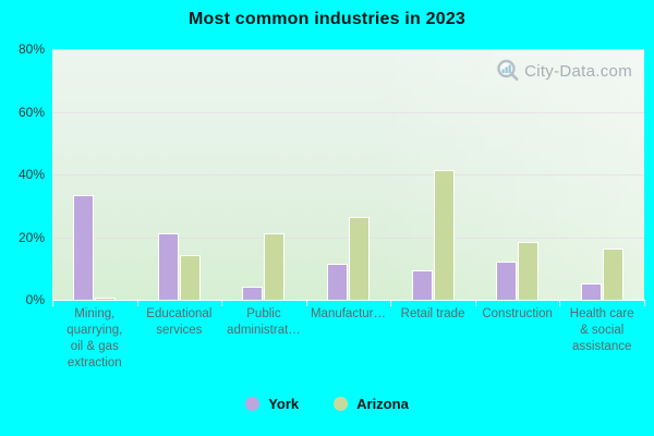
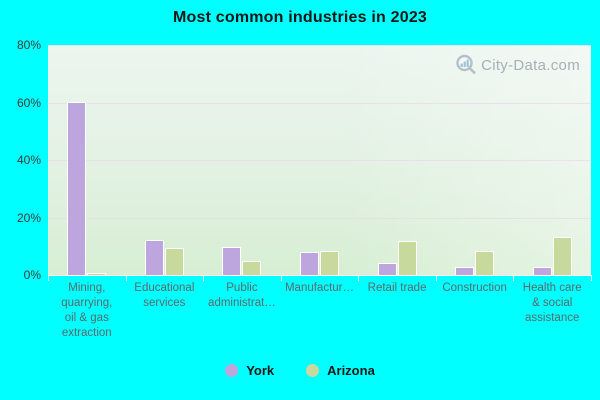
York/Mining, quarrying, oil & gas extraction: 33% -> 60%
York/Educational services: 21% -> 12%
Arizona/Educational services: 14% -> 9%
York/Public administrat…: 4% -> 10%
Arizona/Public administrat…: 21% -> 5%
York/Manufactur…: 11% -> 8%
Arizona/Manufactur…: 26% -> 8%
York/Retail trade: 9% -> 4%
Arizona/Retail trade: 41% -> 12%
York/Construction: 12% -> 2%
Arizona/Construction: 18% -> 8%
York/Health care & social assistance: 5% -> 2%
Arizona/Health care & social assistance: 16% -> 13%
